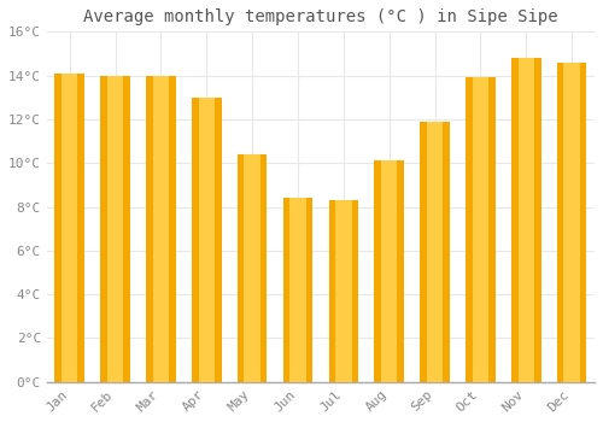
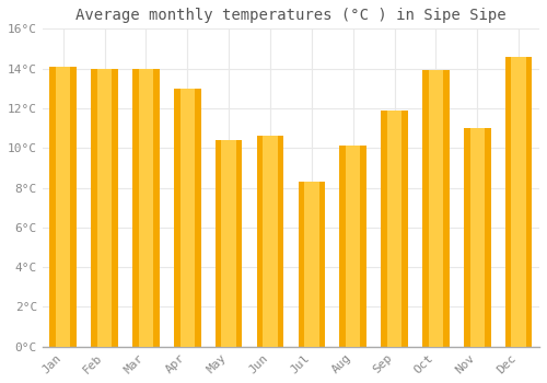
Jun: 8.4°C -> 10.6°C
Nov: 14.8°C -> 11.0°C
